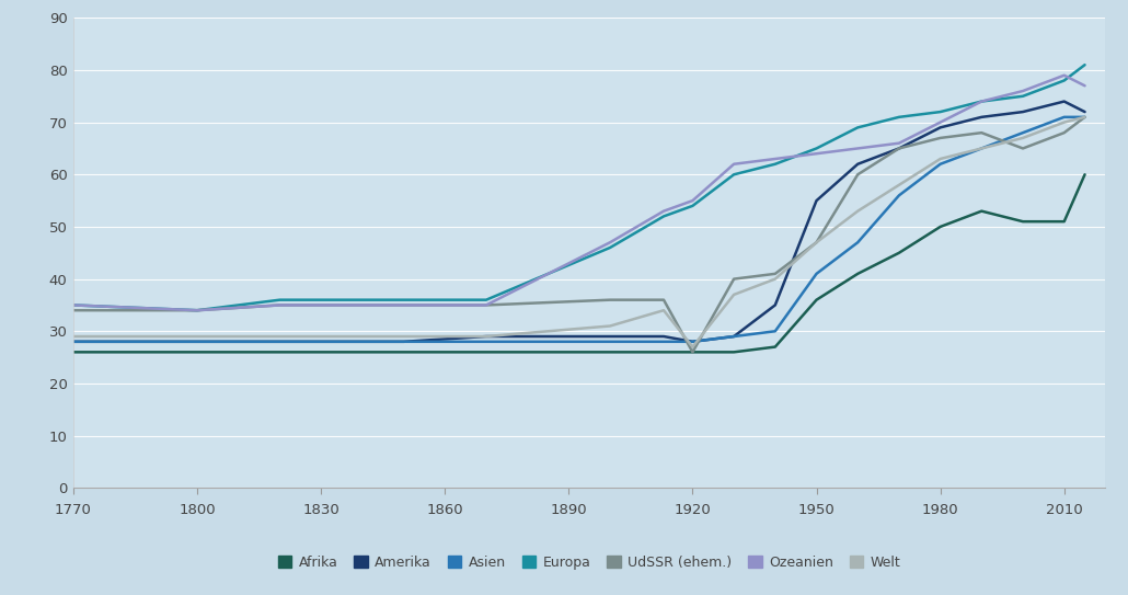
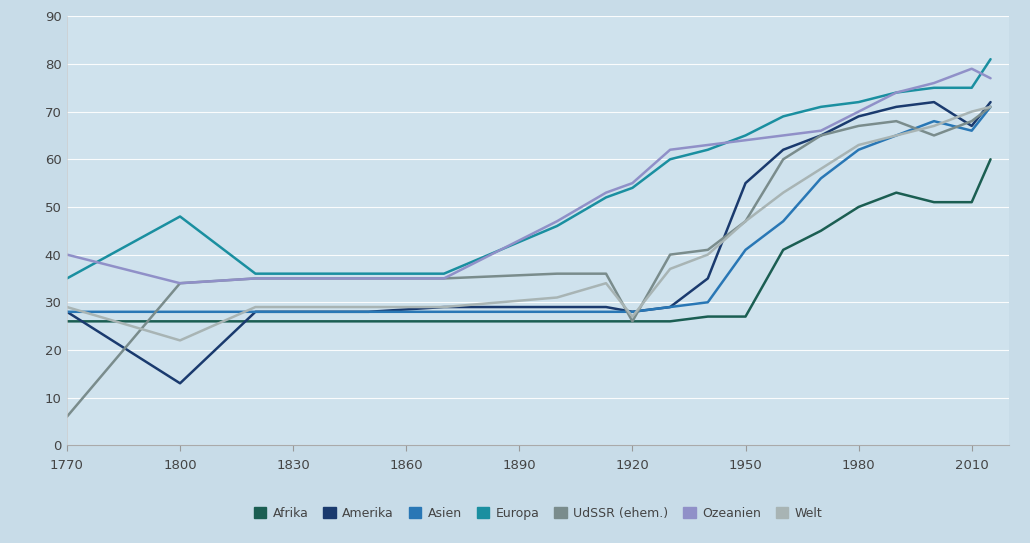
UdSSR (ehem.)/1770: 34 -> 6
Ozeanien/1770: 35 -> 40
Amerika/1800: 28 -> 13
Europa/1800: 34 -> 48
Welt/1800: 29 -> 22
Afrika/1950: 36 -> 27
Amerika/2010: 74 -> 67
Asien/2010: 71 -> 66
Europa/2010: 78 -> 75
